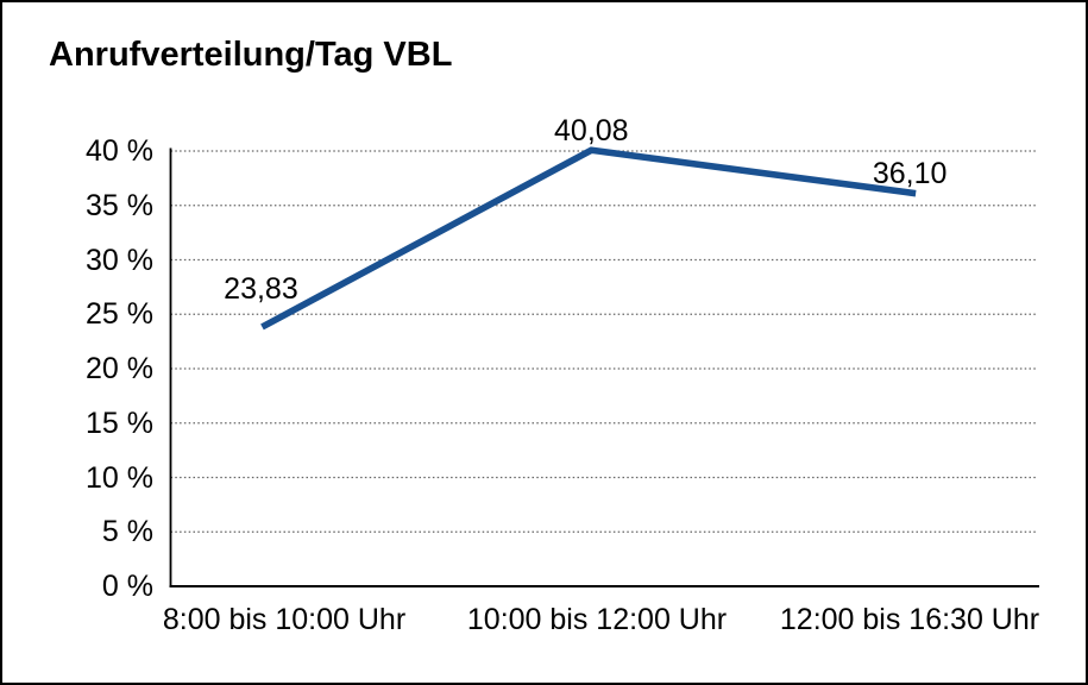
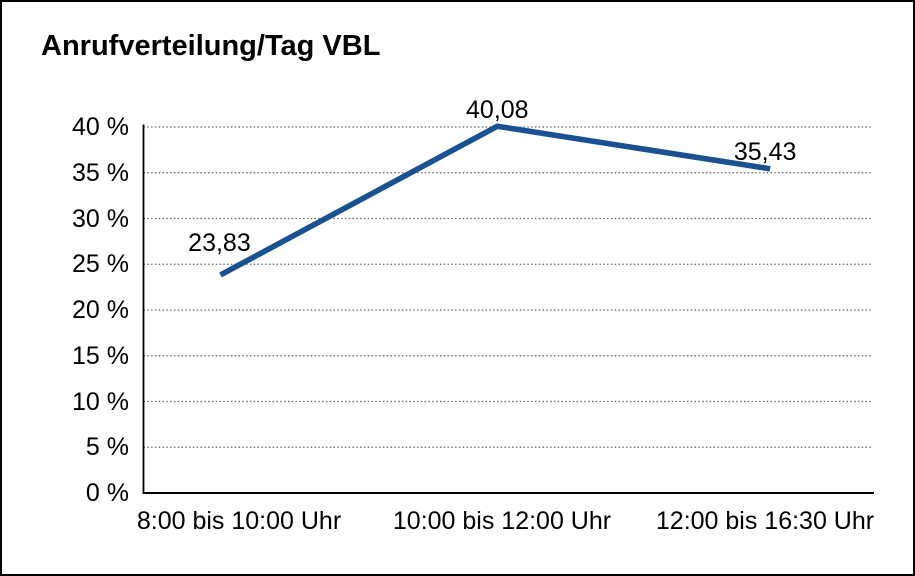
12:00 bis 16:30 Uhr: 36,10 -> 35,43
